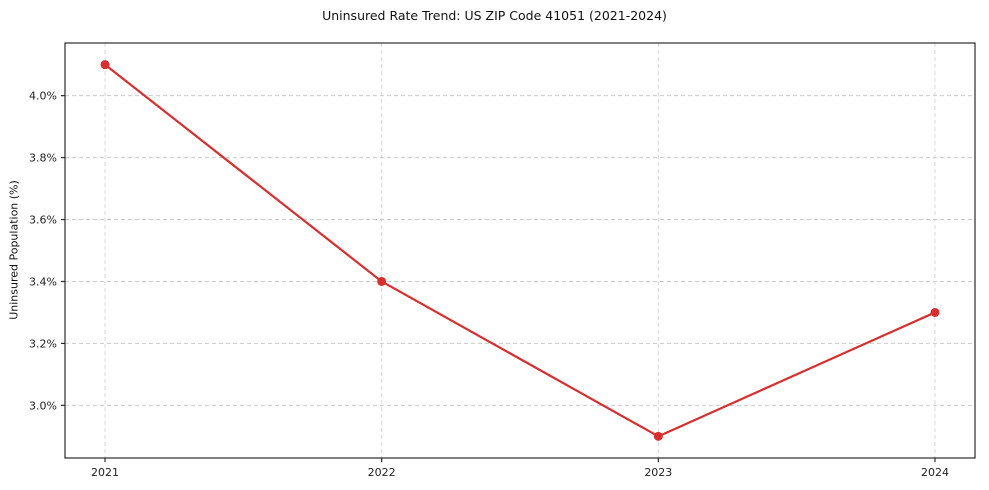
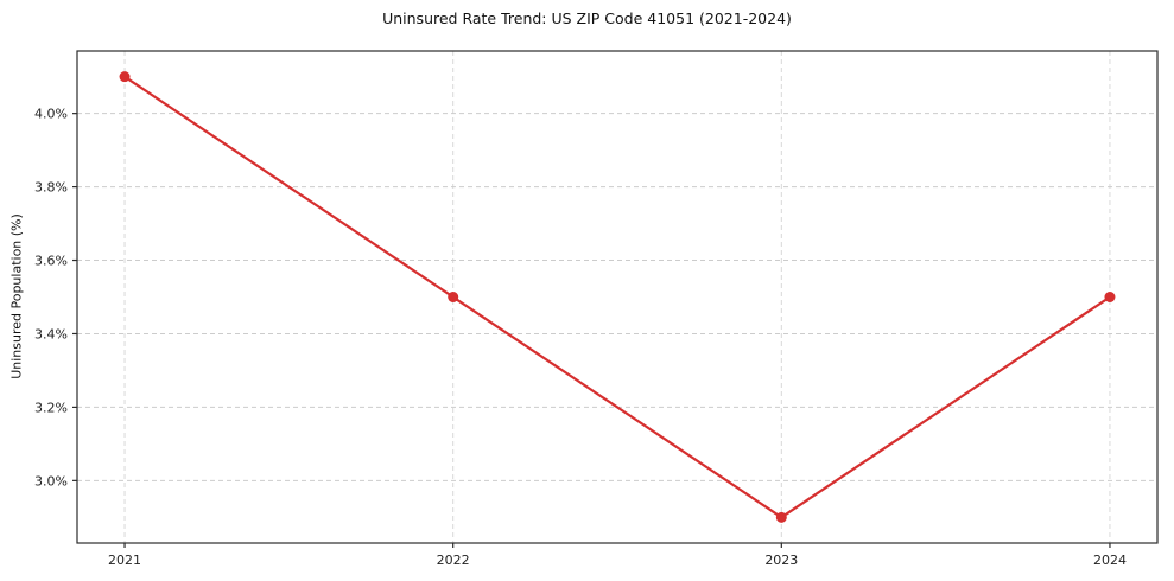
2022: 3.4% -> 3.5%
2024: 3.3% -> 3.5%
